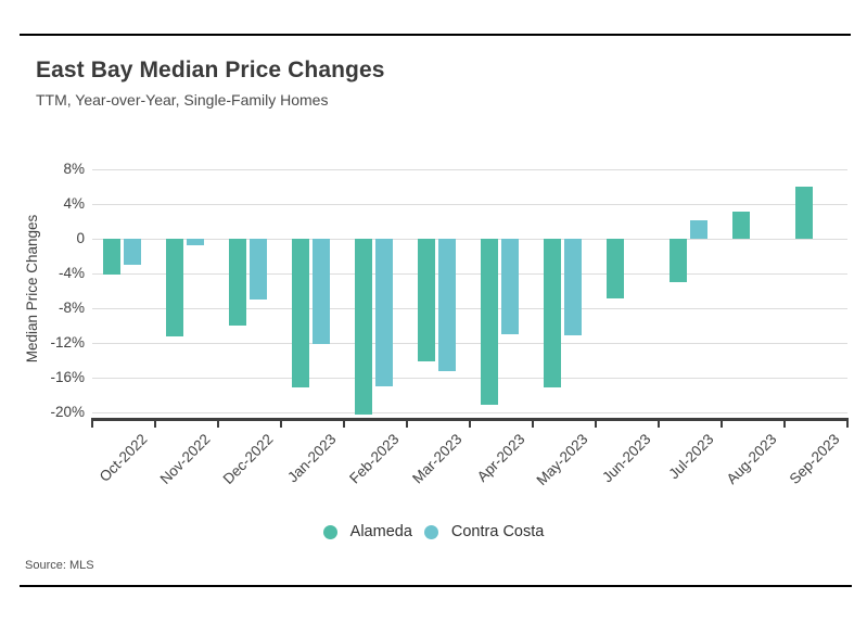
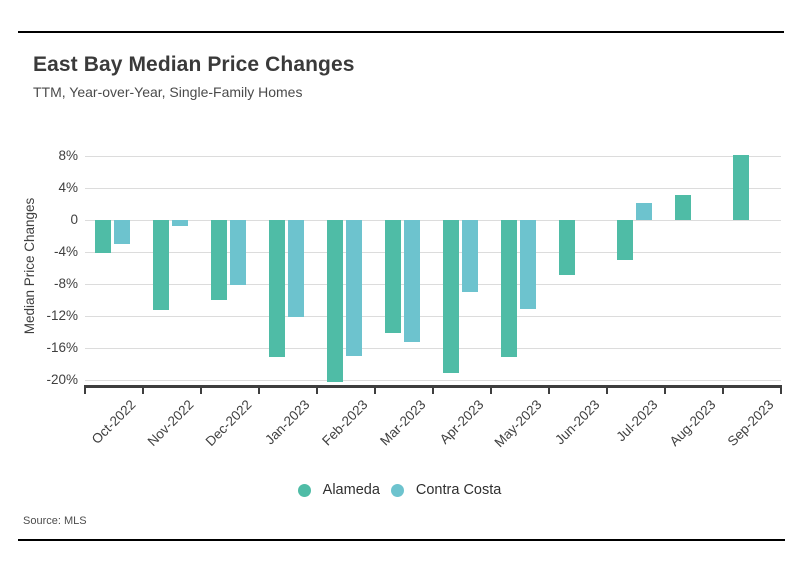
Contra Costa/Dec-2022: -7% -> -8%
Contra Costa/Apr-2023: -11% -> -9%
Alameda/Sep-2023: 6% -> 8%
